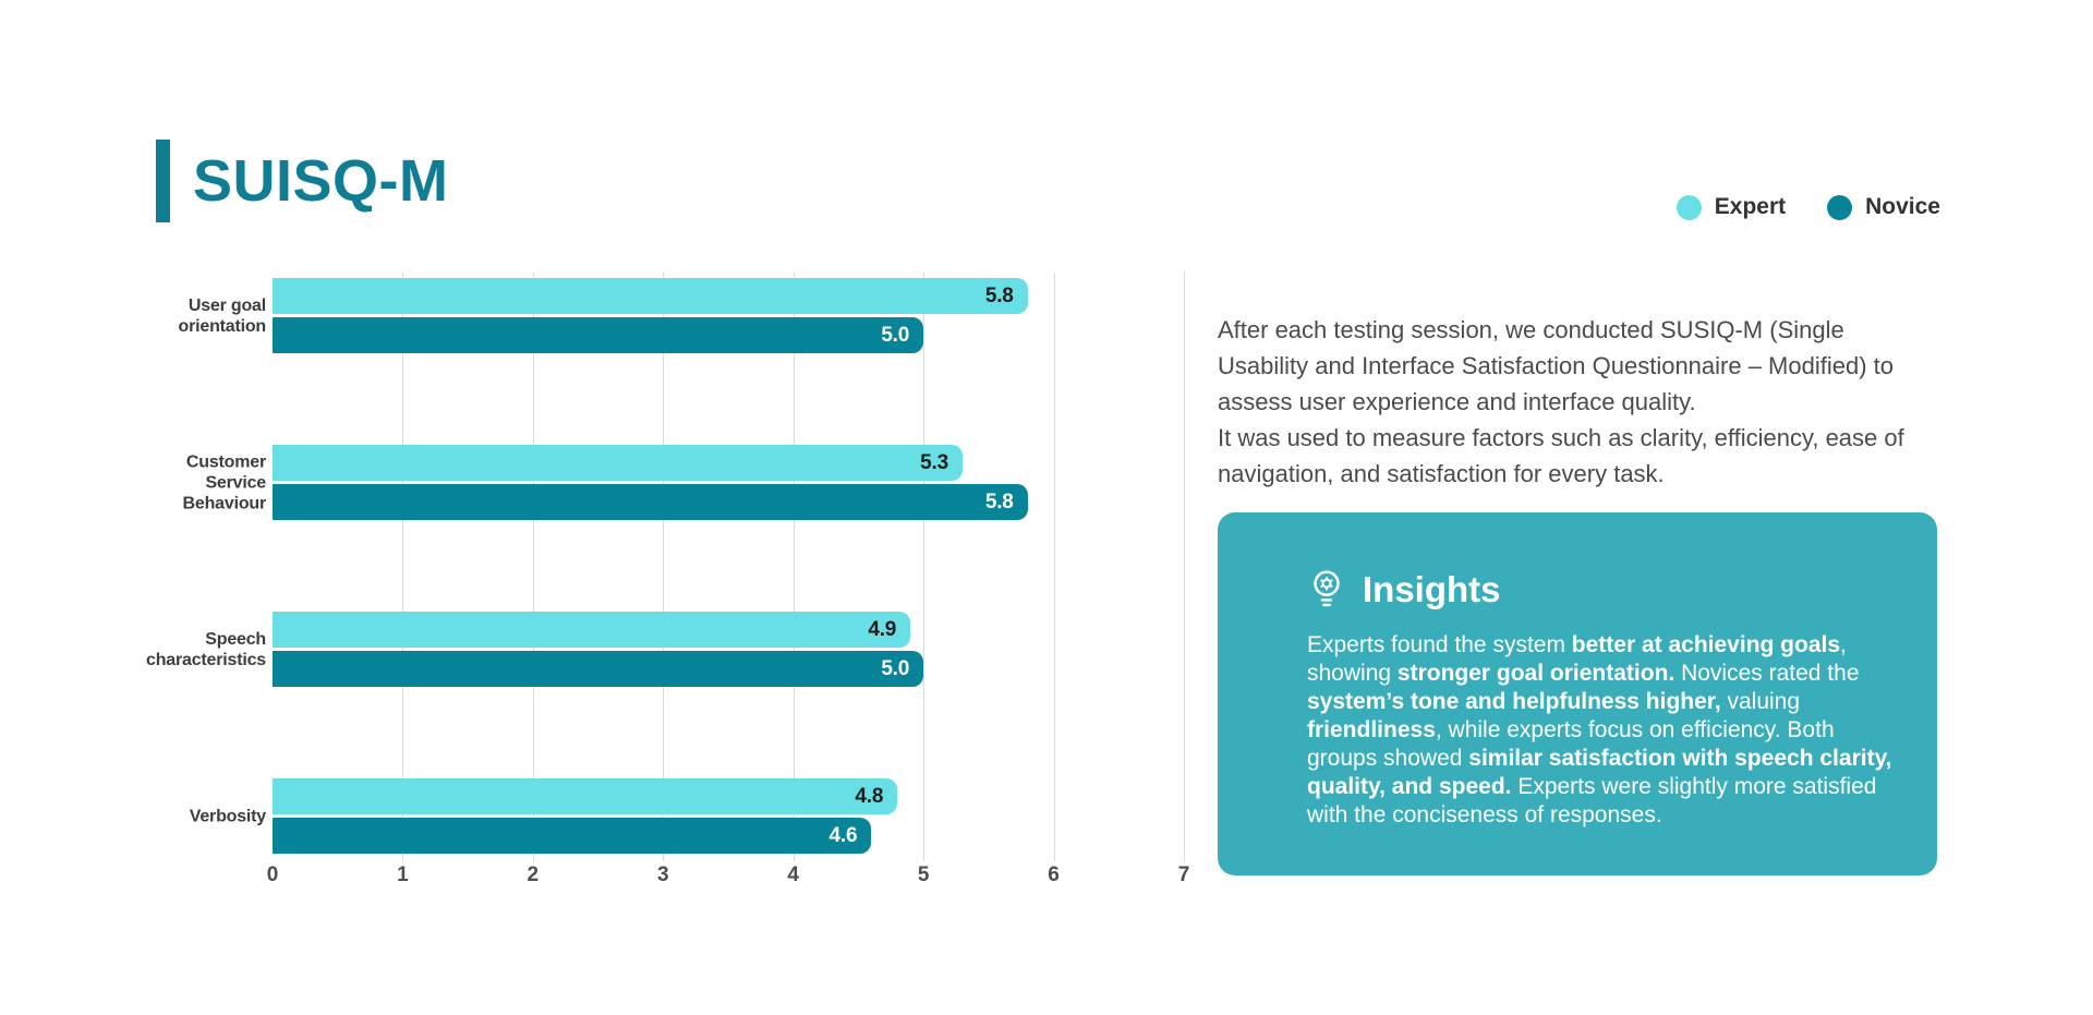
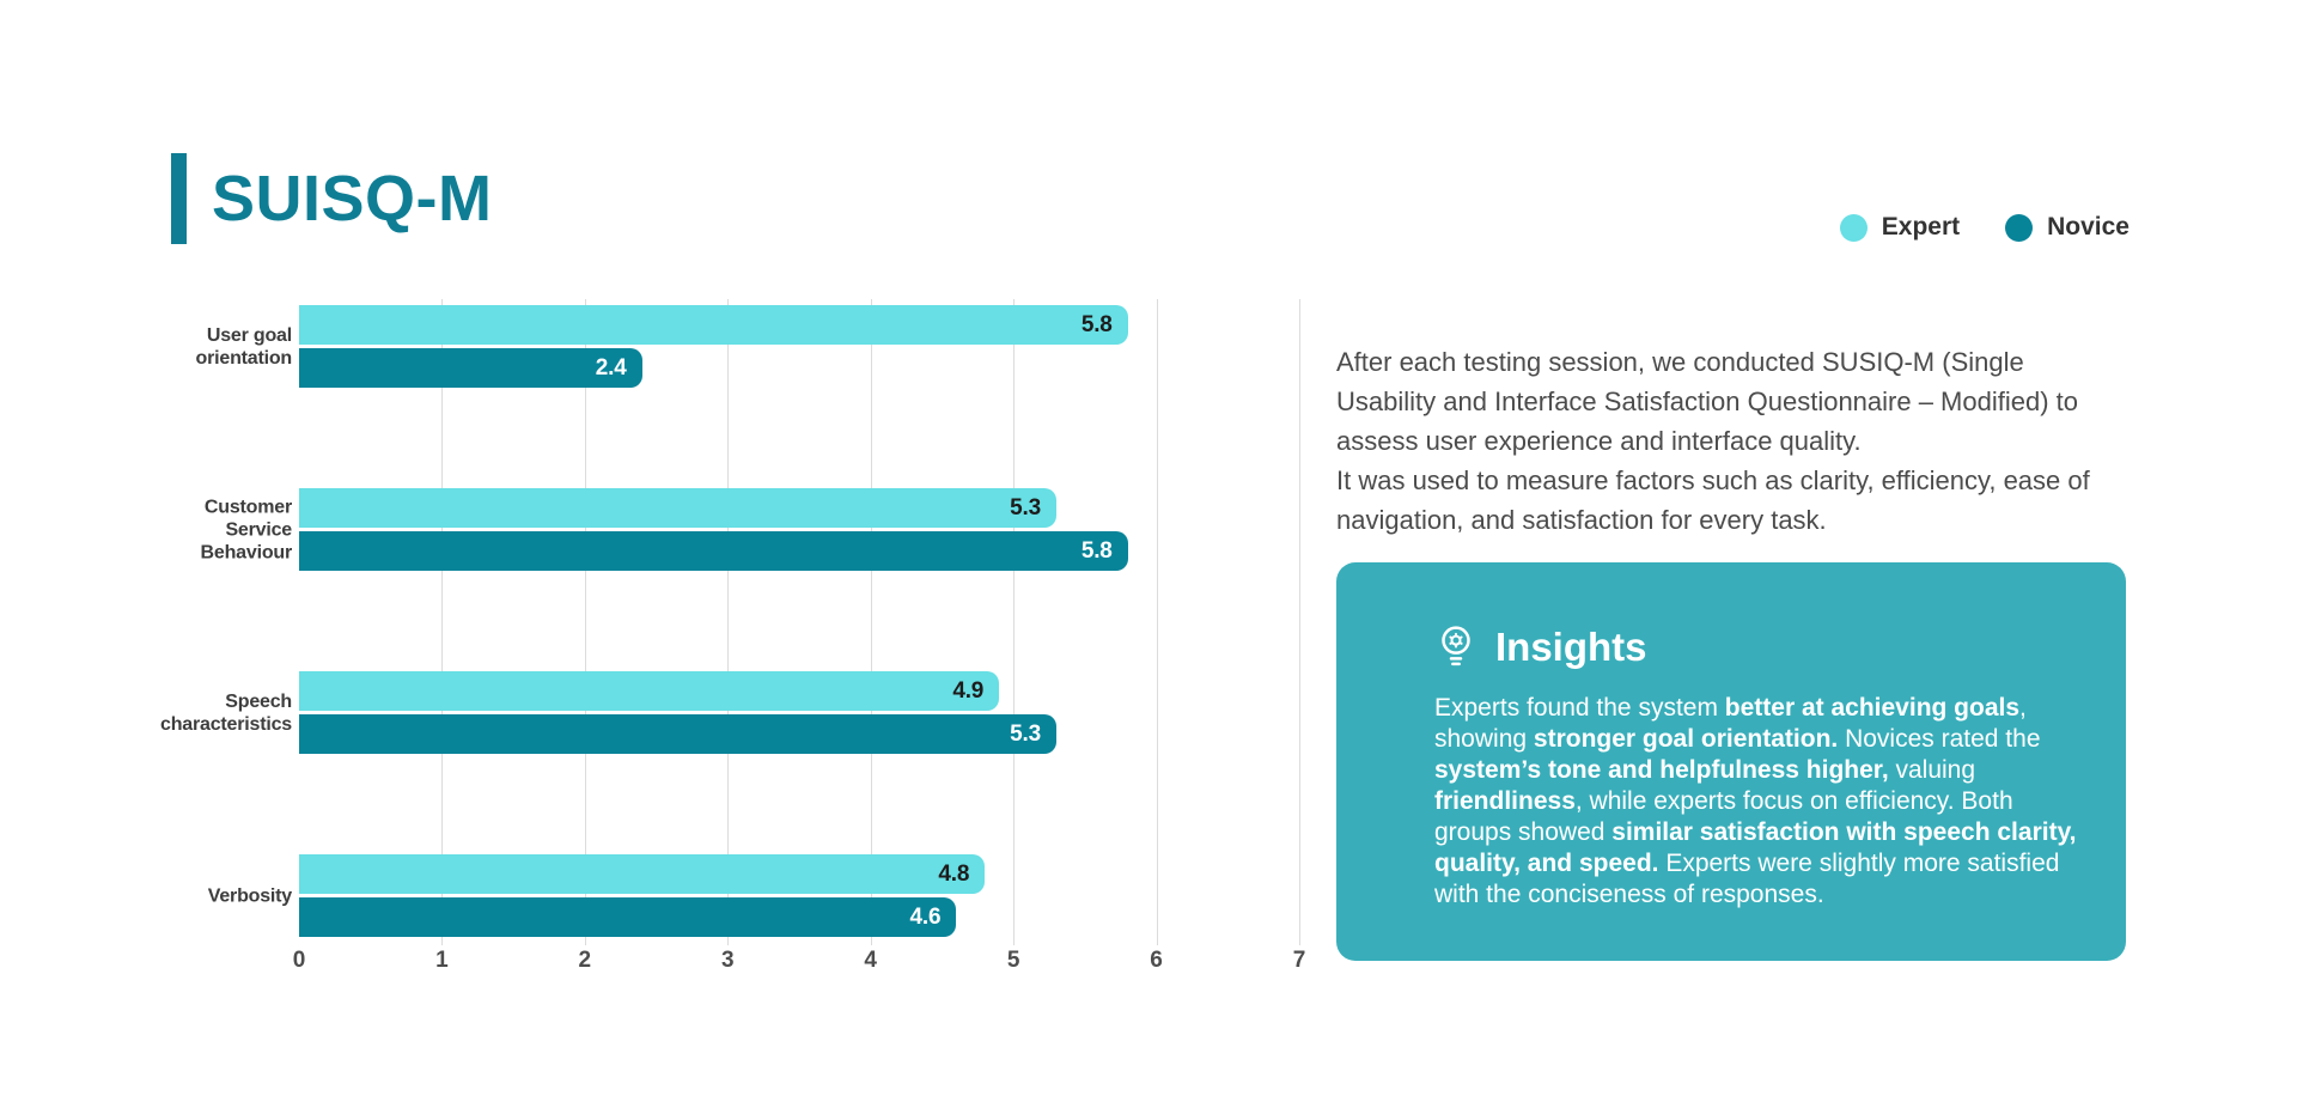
Novice/User goal orientation: 5.0 -> 2.4
Novice/Speech characteristics: 5.0 -> 5.3
